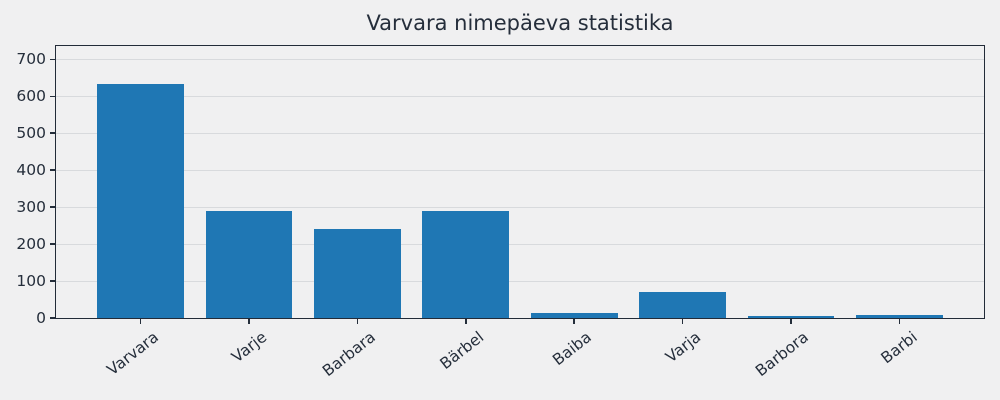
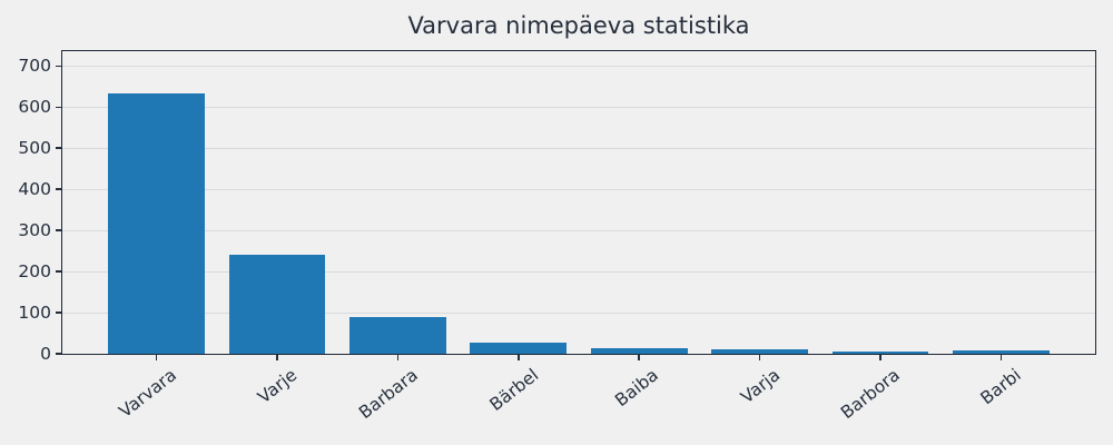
Varje: 290 -> 240
Barbara: 240 -> 90
Bärbel: 290 -> 30
Varja: 70 -> 10
